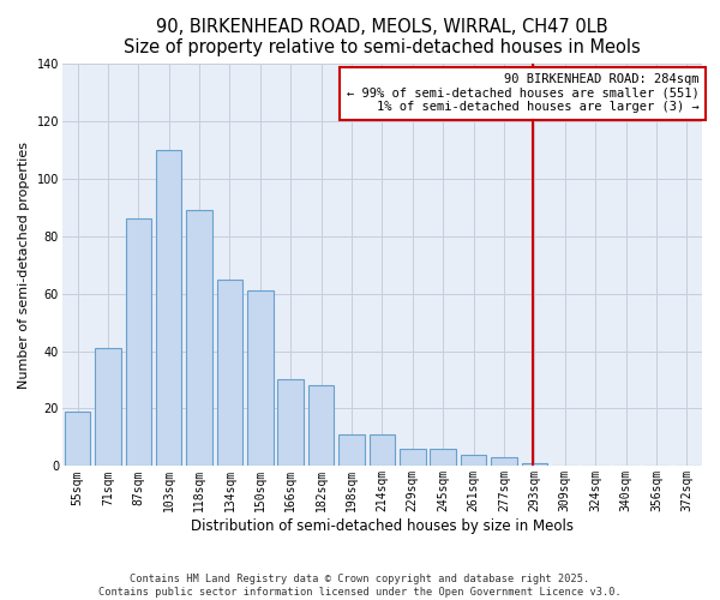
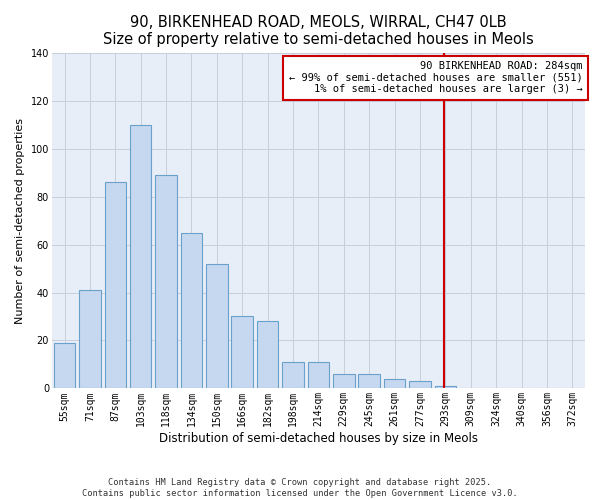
150sqm: 61 -> 52
